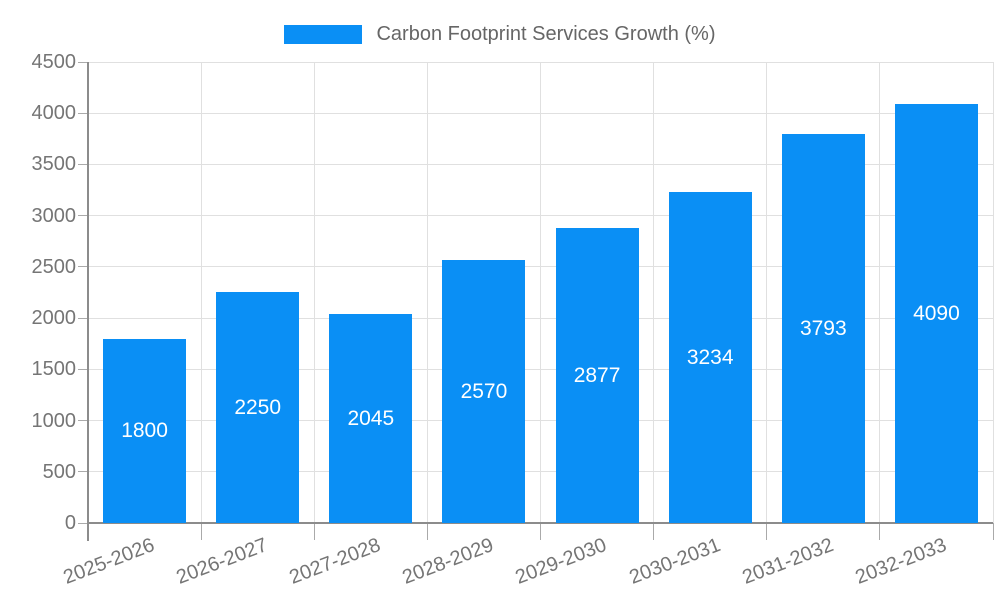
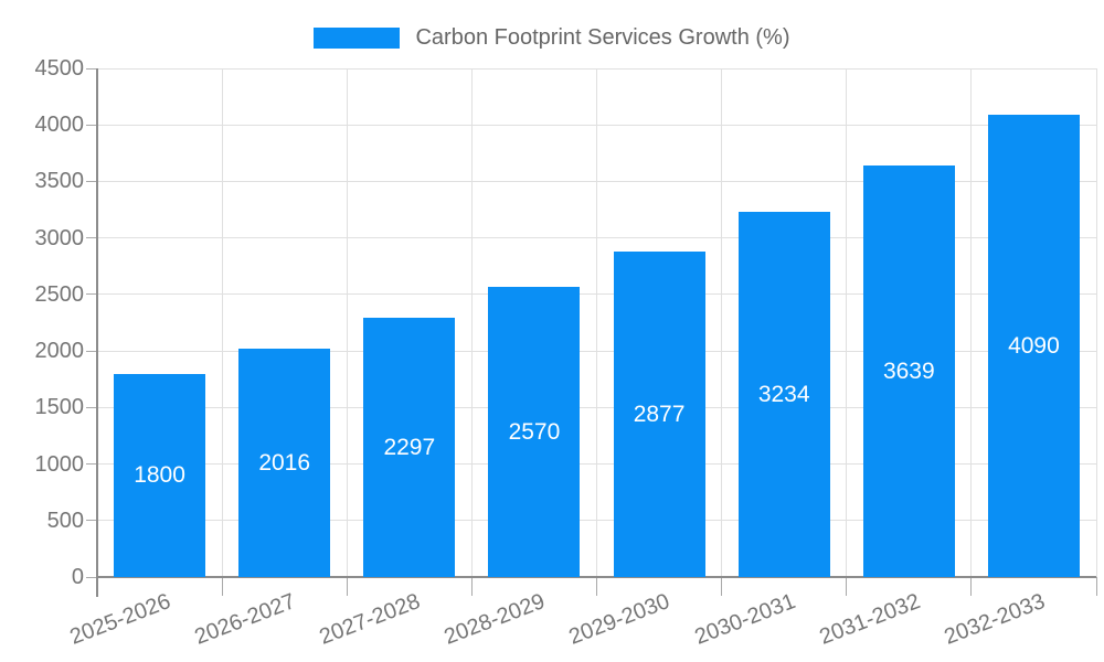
2026-2027: 2250 -> 2016
2027-2028: 2045 -> 2297
2031-2032: 3793 -> 3639
